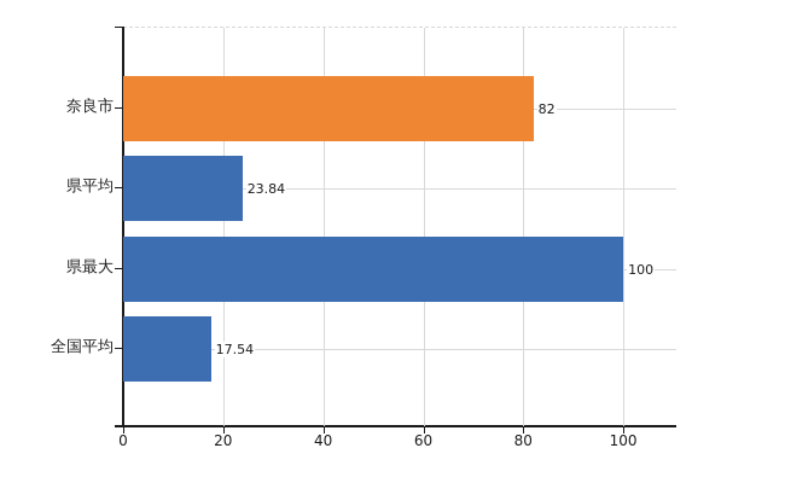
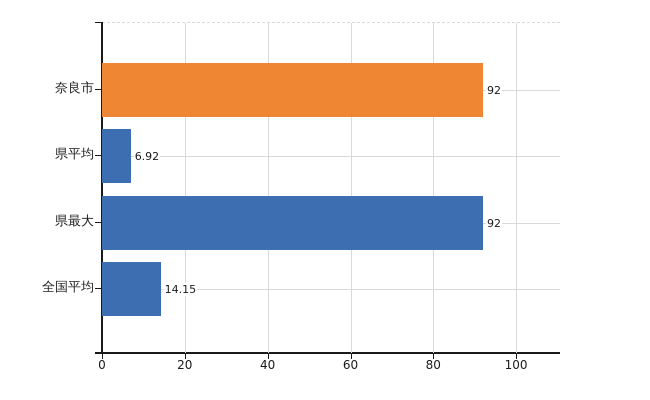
奈良市: 82 -> 92
県平均: 23.84 -> 6.92
県最大: 100 -> 92
全国平均: 17.54 -> 14.15
